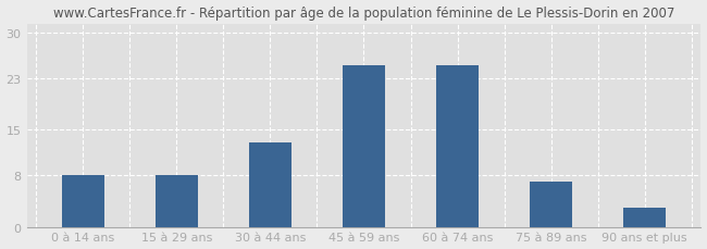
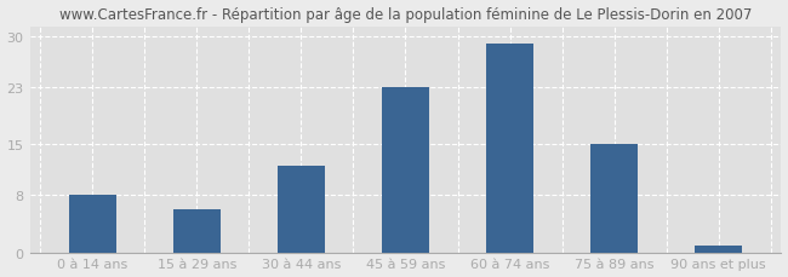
15 à 29 ans: 8 -> 6
30 à 44 ans: 13 -> 12
45 à 59 ans: 25 -> 23
60 à 74 ans: 25 -> 29
75 à 89 ans: 7 -> 15
90 ans et plus: 3 -> 1
